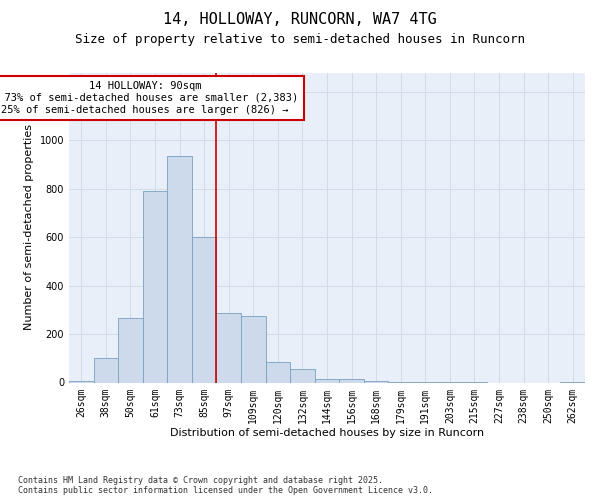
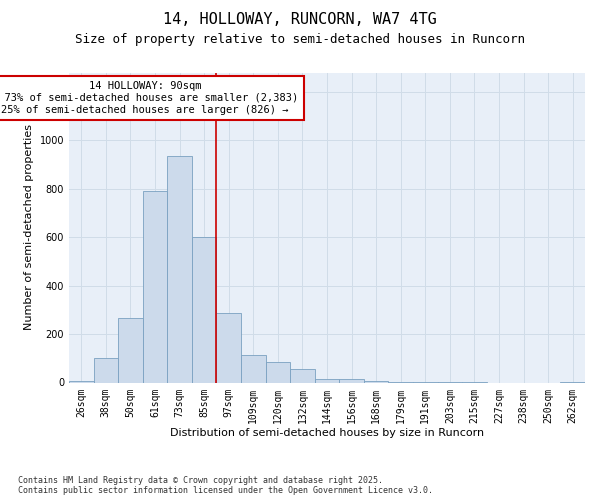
109sqm: 275 -> 115
